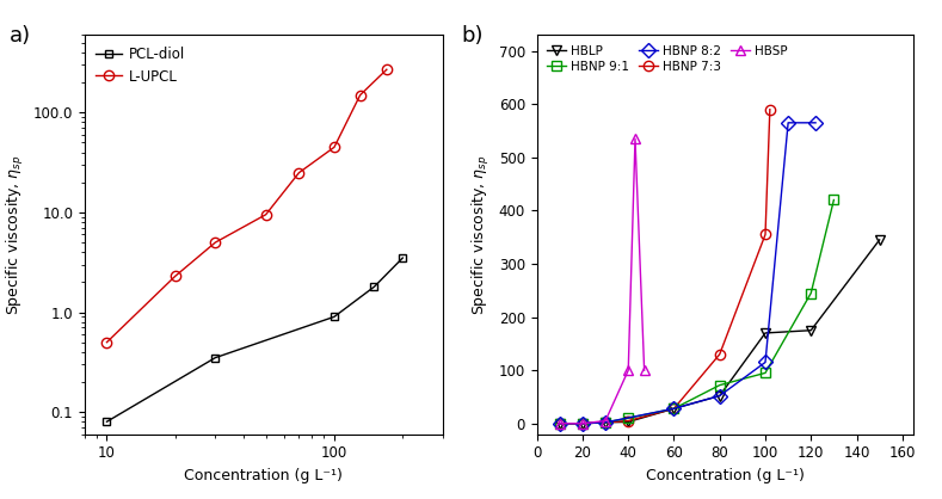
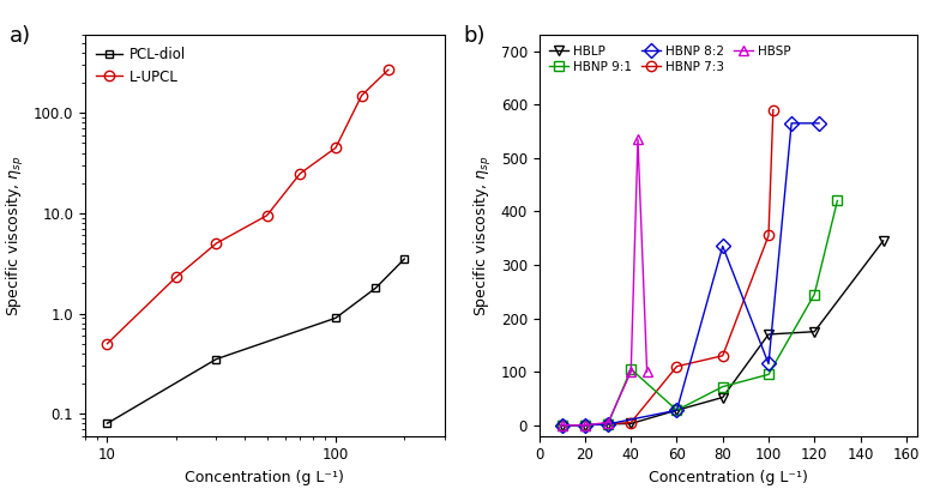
HBNP 9:1/40: 10 -> 105
HBNP 7:3/60: 28 -> 110
HBNP 8:2/80: 52 -> 335
